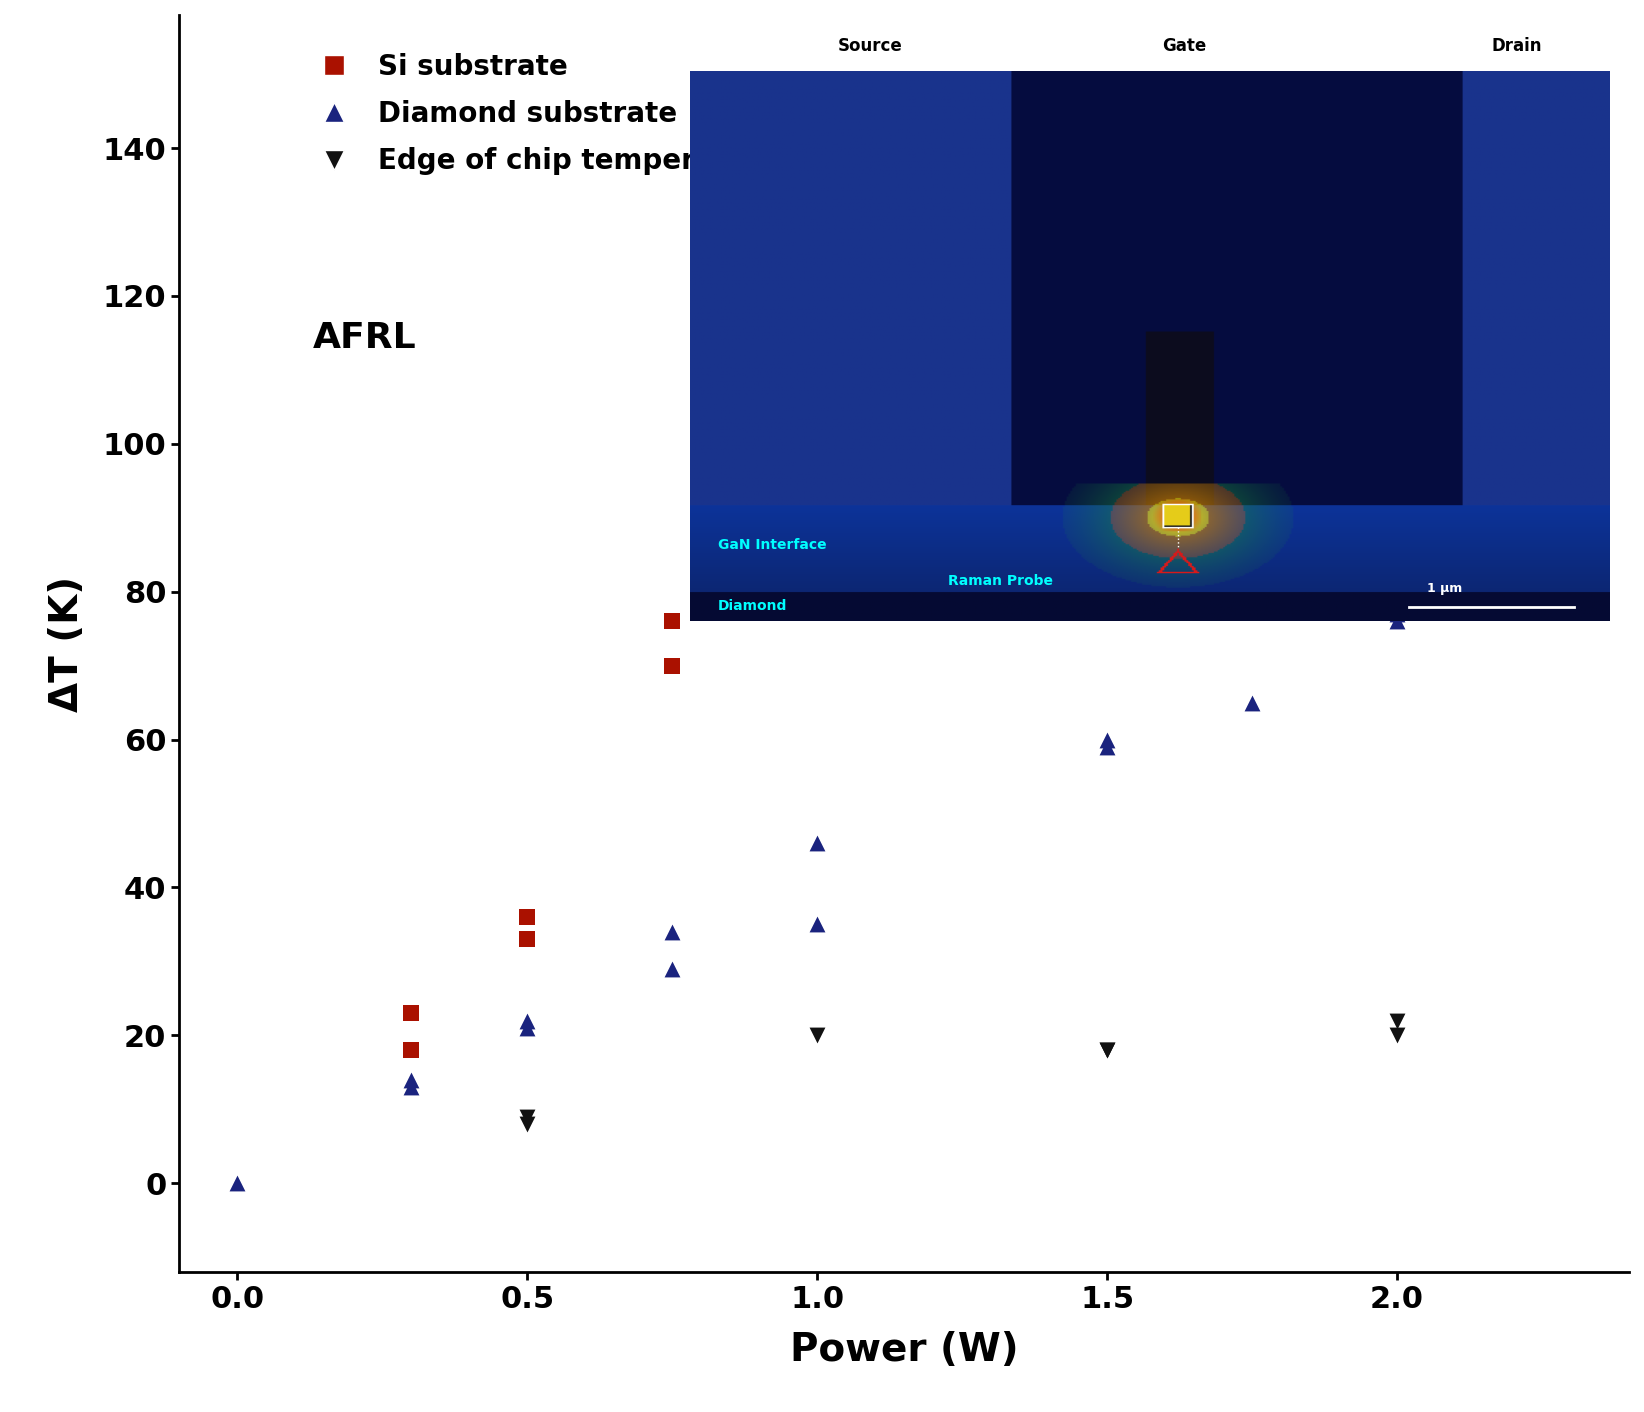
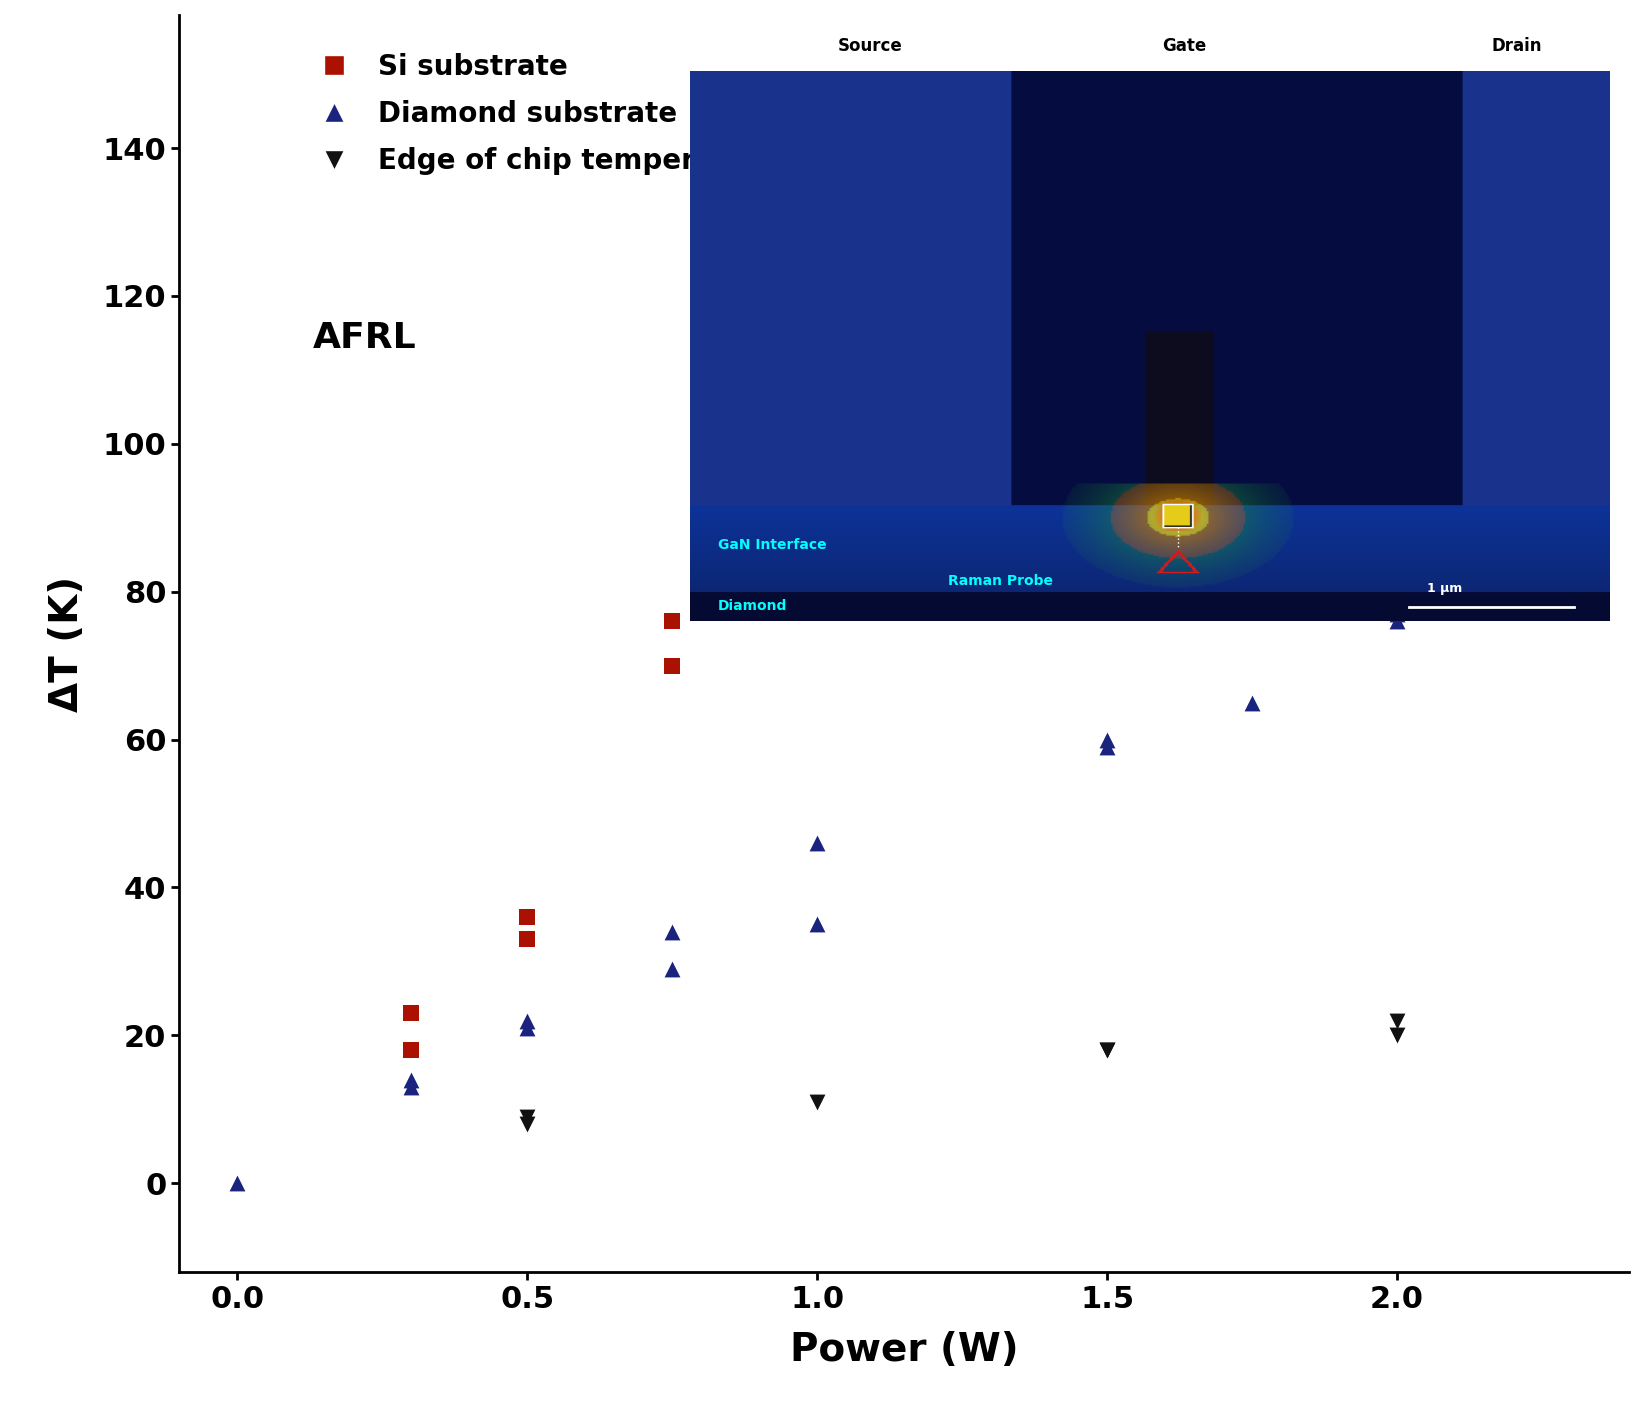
Edge of chip temperature on diamond/1.0: 20 -> 11
